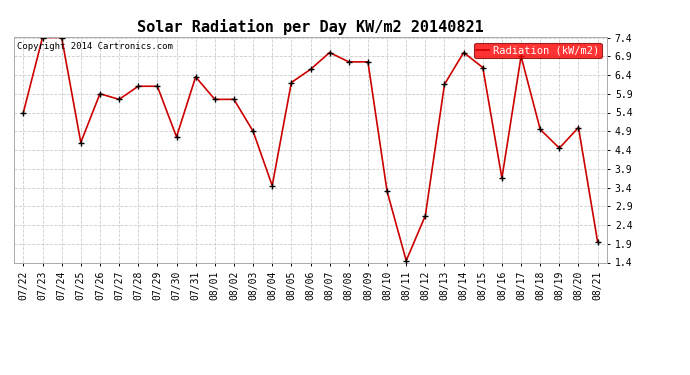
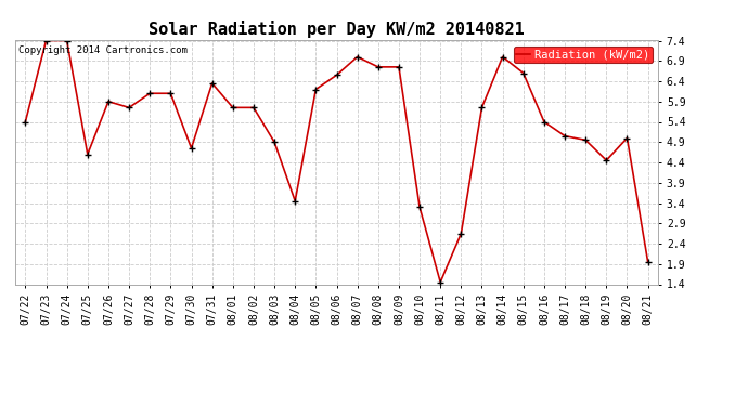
08/13: 6.15 -> 5.75
08/16: 3.65 -> 5.40
08/17: 6.90 -> 5.05
